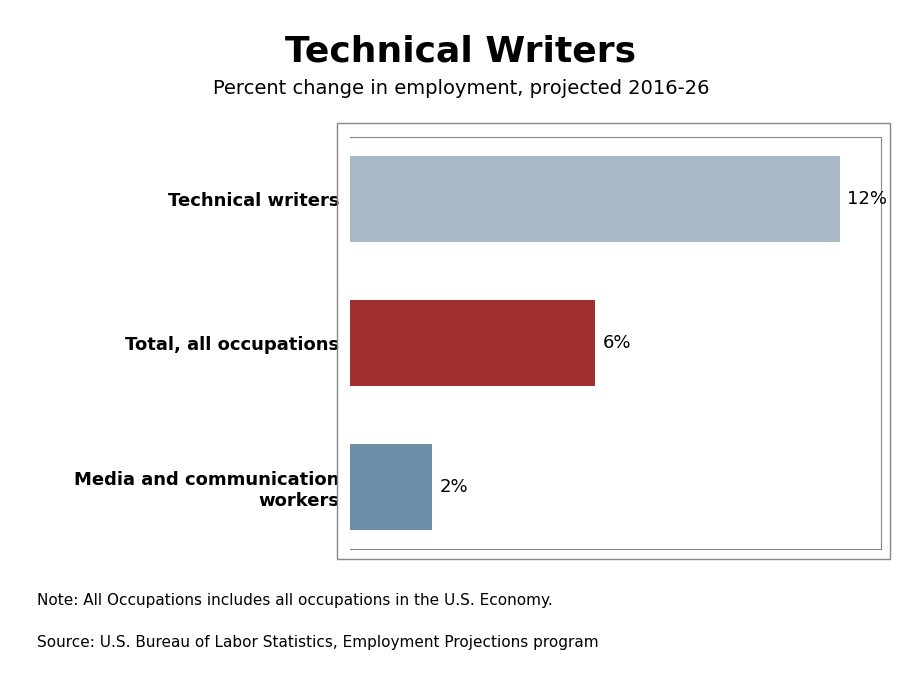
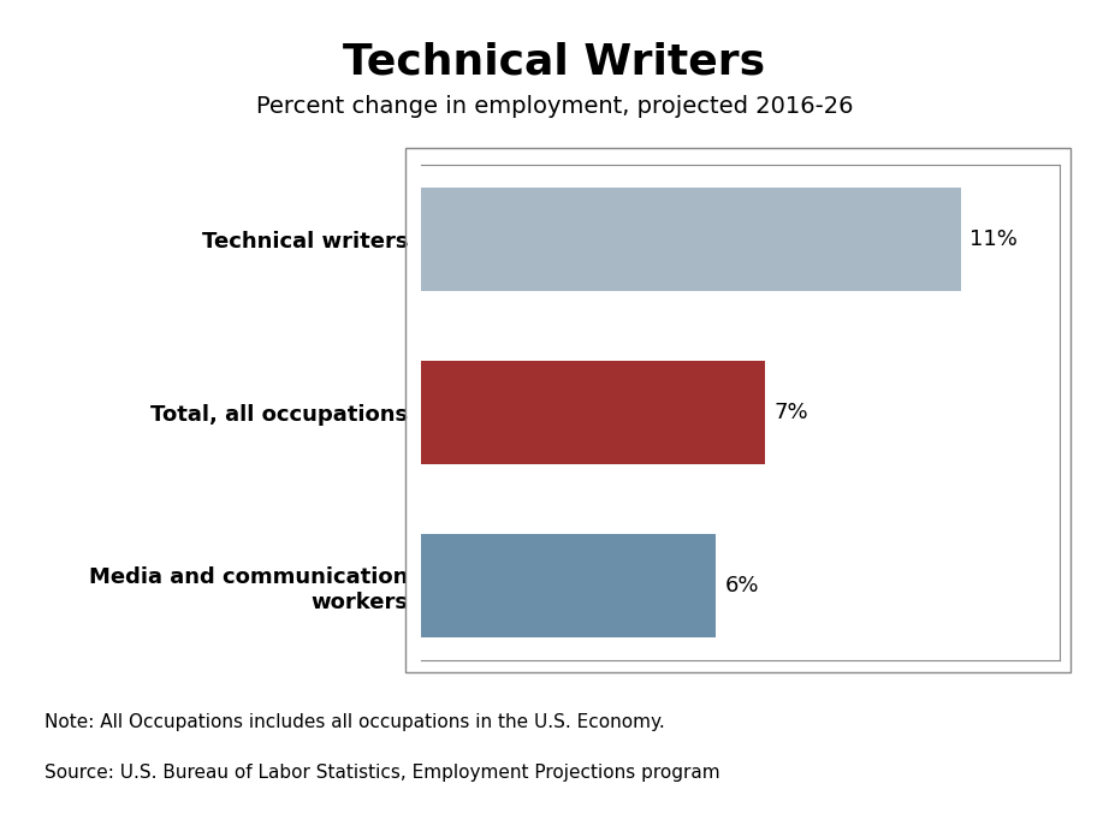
Technical writers: 12% -> 11%
Total, all occupations: 6% -> 7%
Media and communication workers: 2% -> 6%
